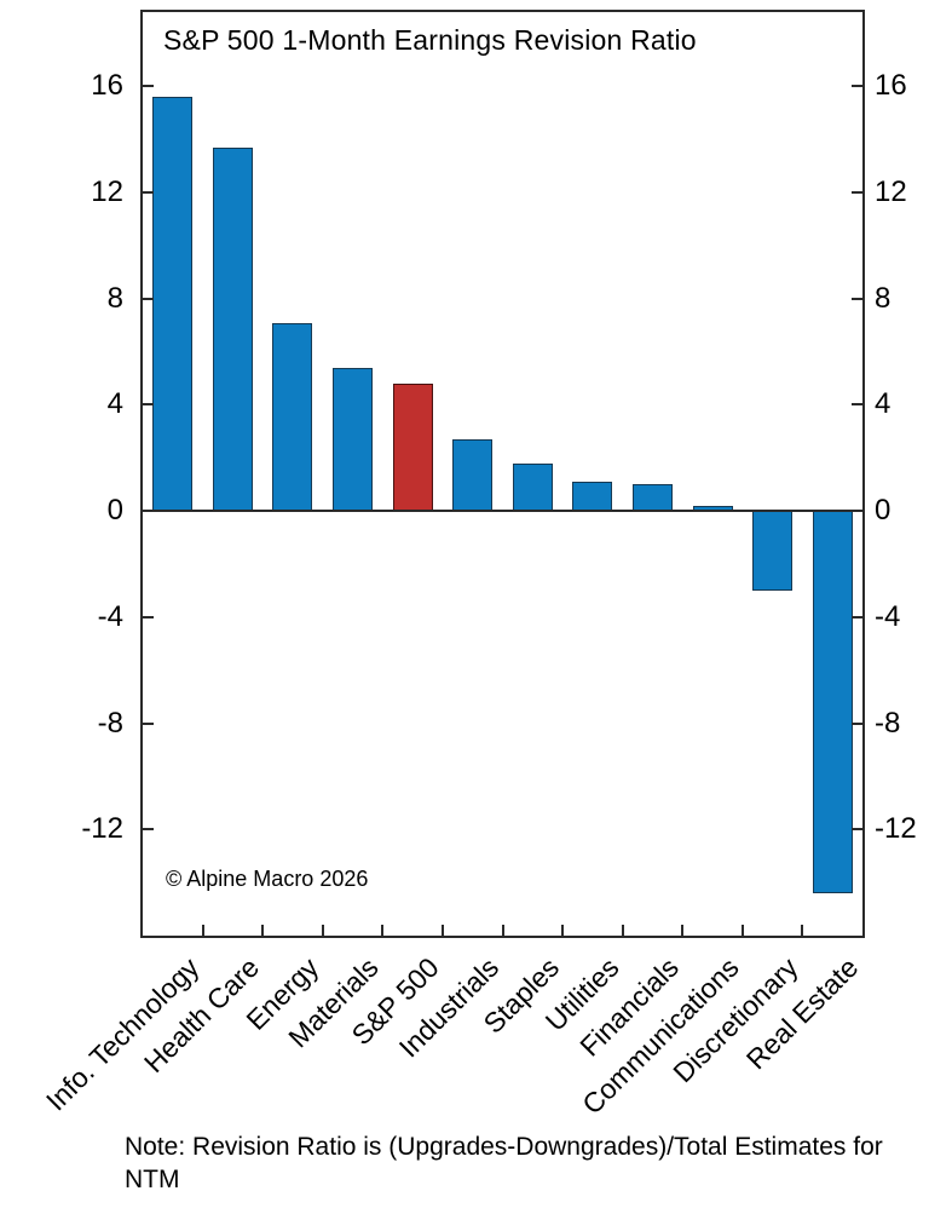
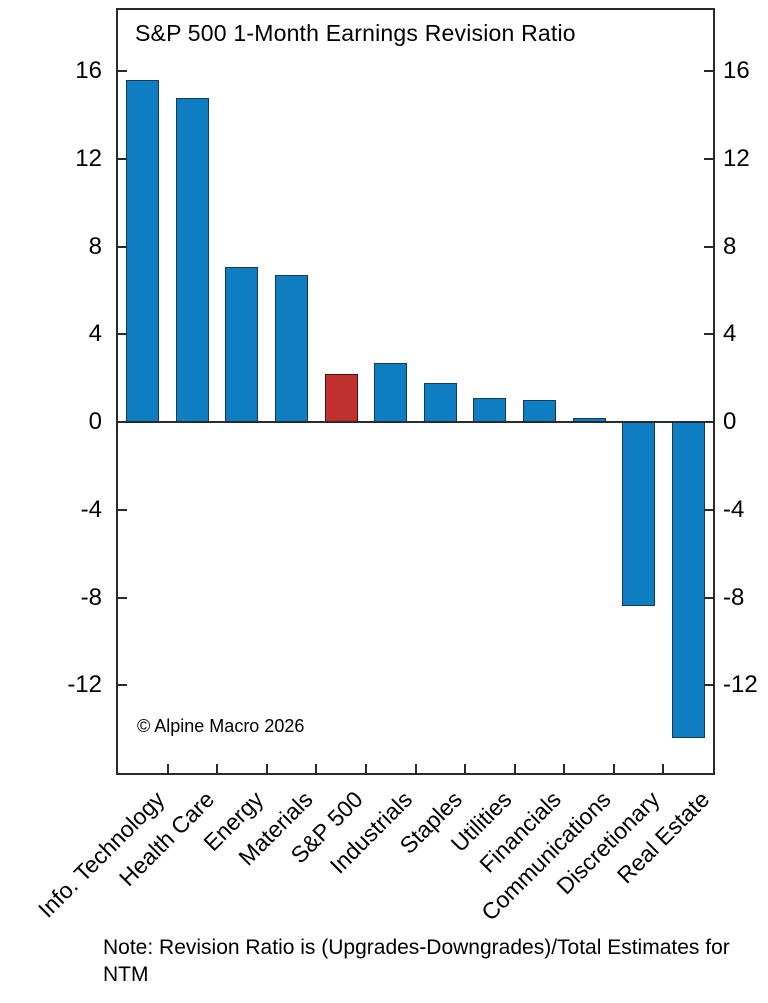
Health Care: 13.7 -> 14.8
Materials: 5.4 -> 6.7
S&P 500: 4.8 -> 2.2
Discretionary: -3.0 -> -8.4
